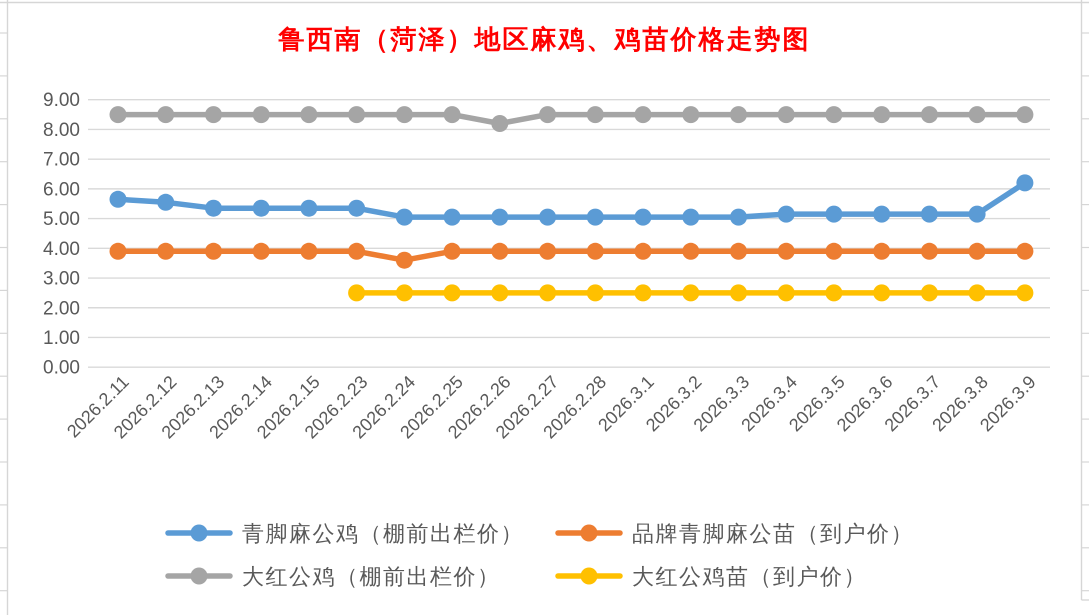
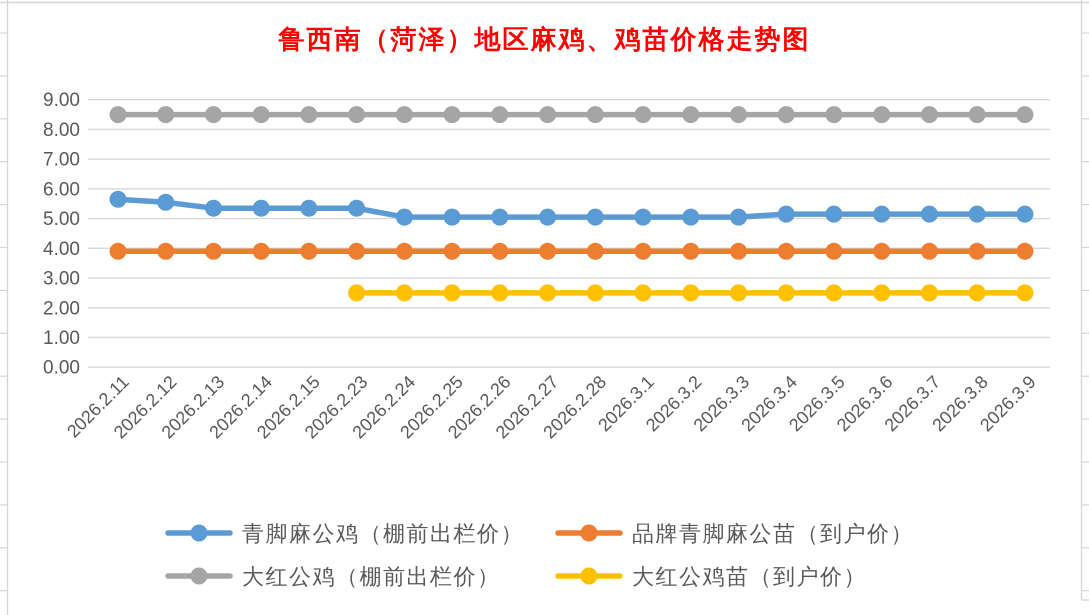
品牌青脚麻公苗（到户价）/2026.2.24: 3.6 -> 3.9
大红公鸡（棚前出栏价）/2026.2.26: 8.2 -> 8.5
青脚麻公鸡（棚前出栏价）/2026.3.9: 6.2 -> 5.2
